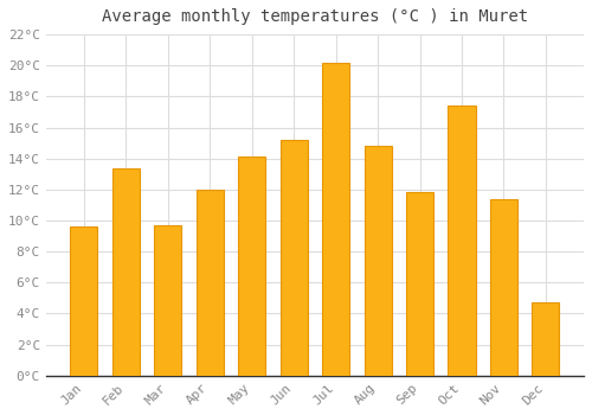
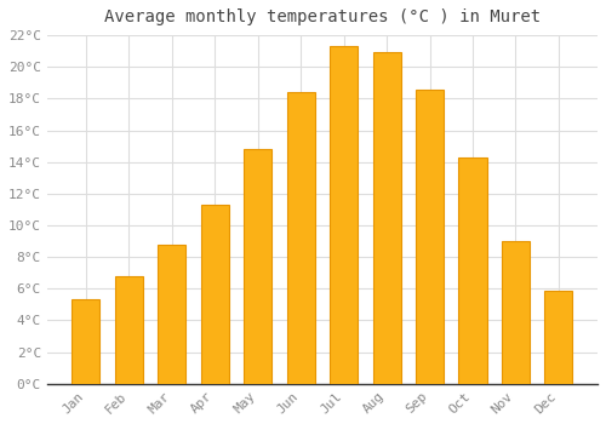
Jan: 9.6°C -> 5.3°C
Feb: 13.4°C -> 6.8°C
Mar: 9.7°C -> 8.8°C
Apr: 12.0°C -> 11.3°C
May: 14.1°C -> 14.8°C
Jun: 15.2°C -> 18.4°C
Jul: 20.2°C -> 21.3°C
Aug: 14.8°C -> 20.9°C
Sep: 11.8°C -> 18.6°C
Oct: 17.4°C -> 14.3°C
Nov: 11.4°C -> 9.0°C
Dec: 4.7°C -> 5.9°C
